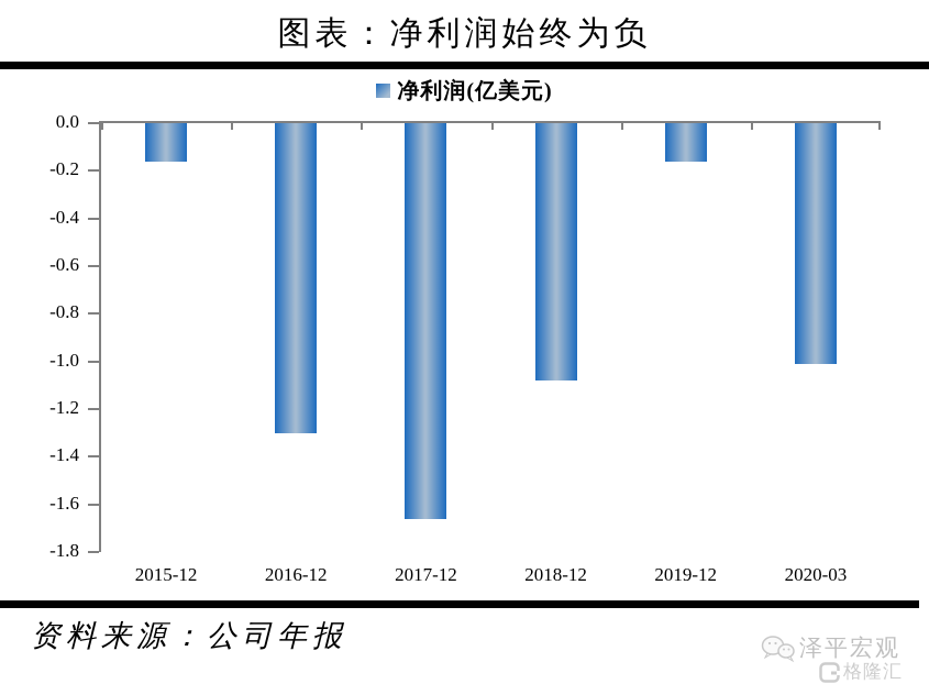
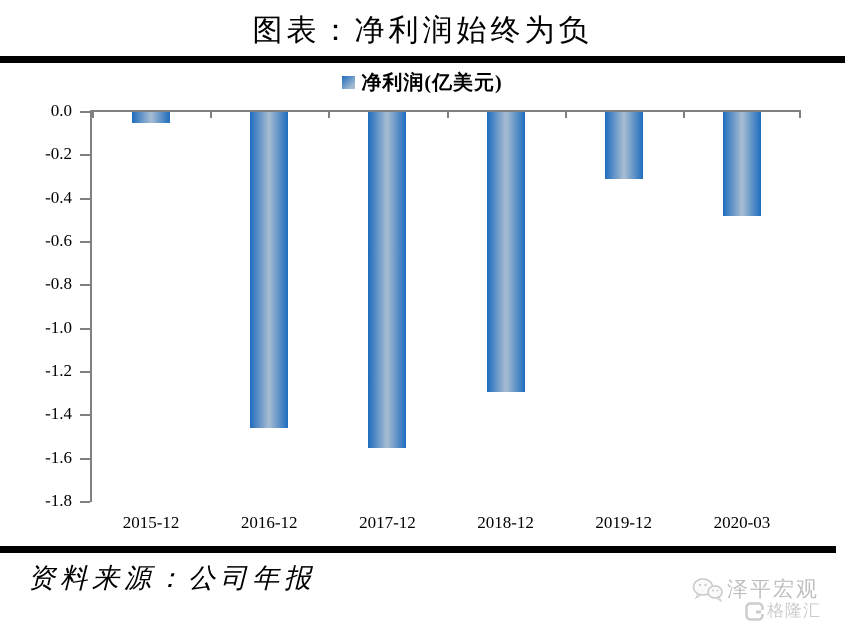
2015-12: -0.16 -> -0.05
2016-12: -1.30 -> -1.46
2017-12: -1.66 -> -1.55
2018-12: -1.08 -> -1.29
2019-12: -0.16 -> -0.31
2020-03: -1.01 -> -0.48
